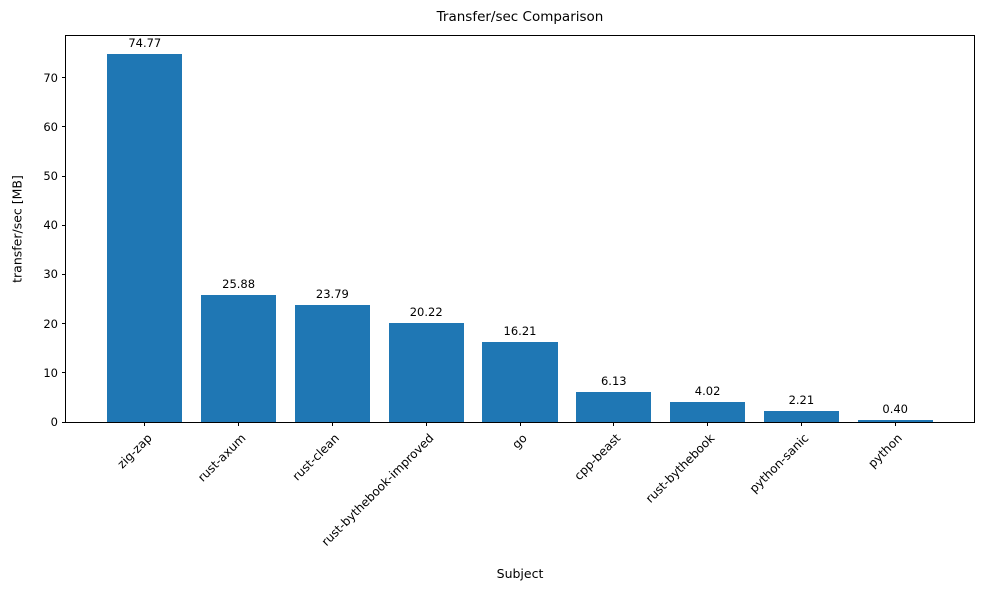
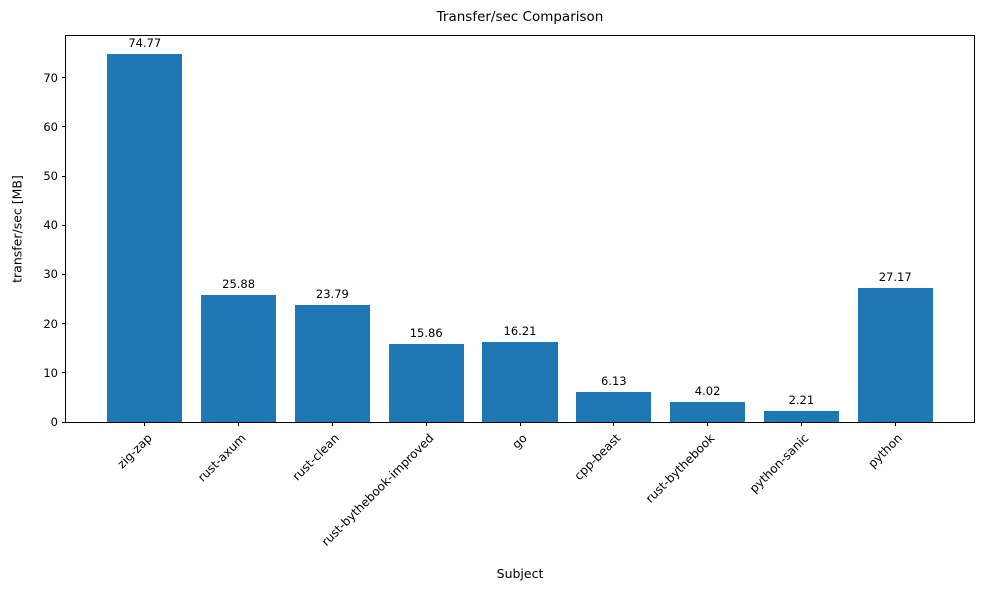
rust-bythebook-improved: 20.22 -> 15.86
python: 0.40 -> 27.17
